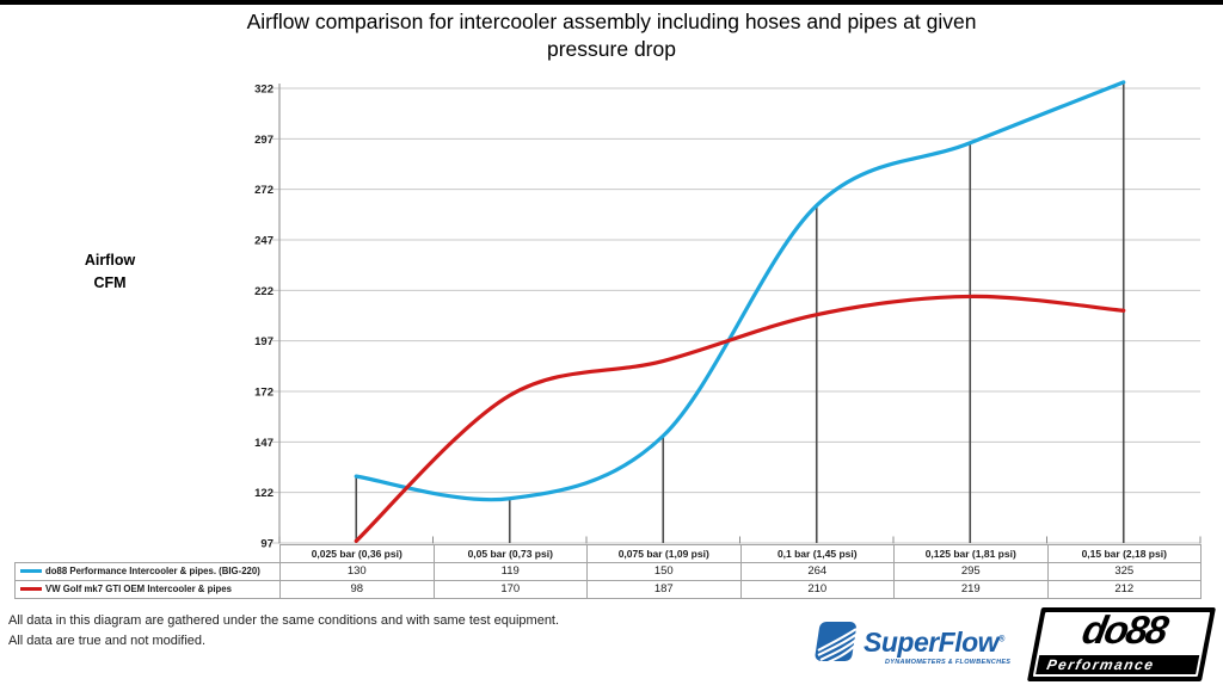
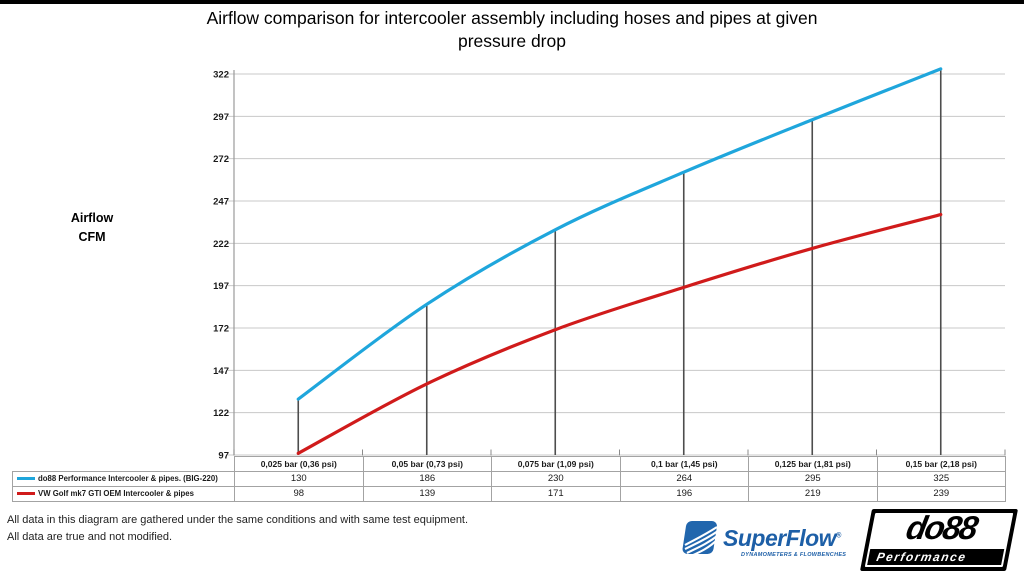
do88 Performance Intercooler & pipes. (BIG-220)/0,05 bar (0,73 psi): 119 -> 186
VW Golf mk7 GTI OEM Intercooler & pipes/0,05 bar (0,73 psi): 170 -> 139
do88 Performance Intercooler & pipes. (BIG-220)/0,075 bar (1,09 psi): 150 -> 230
VW Golf mk7 GTI OEM Intercooler & pipes/0,075 bar (1,09 psi): 187 -> 171
VW Golf mk7 GTI OEM Intercooler & pipes/0,1 bar (1,45 psi): 210 -> 196
VW Golf mk7 GTI OEM Intercooler & pipes/0,15 bar (2,18 psi): 212 -> 239
